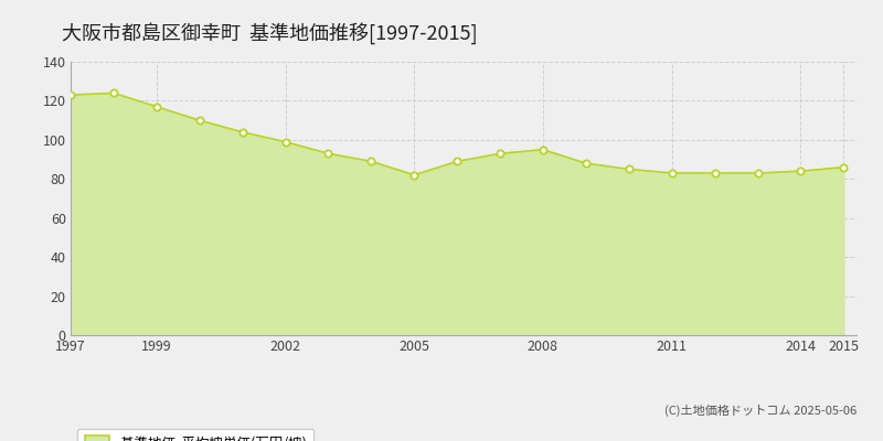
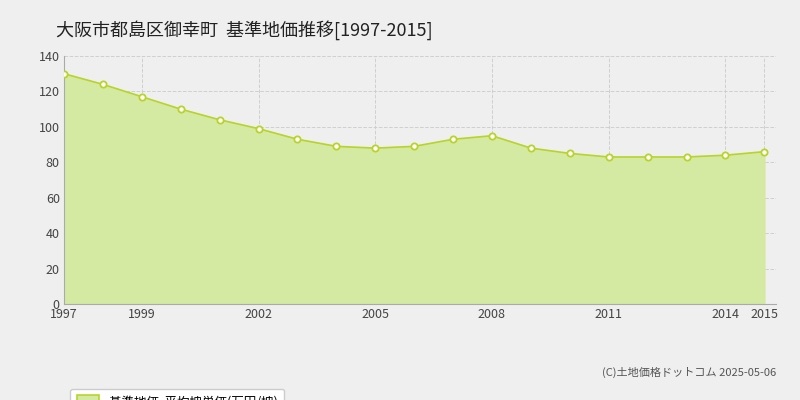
1997: 123 -> 130
2005: 82 -> 88
